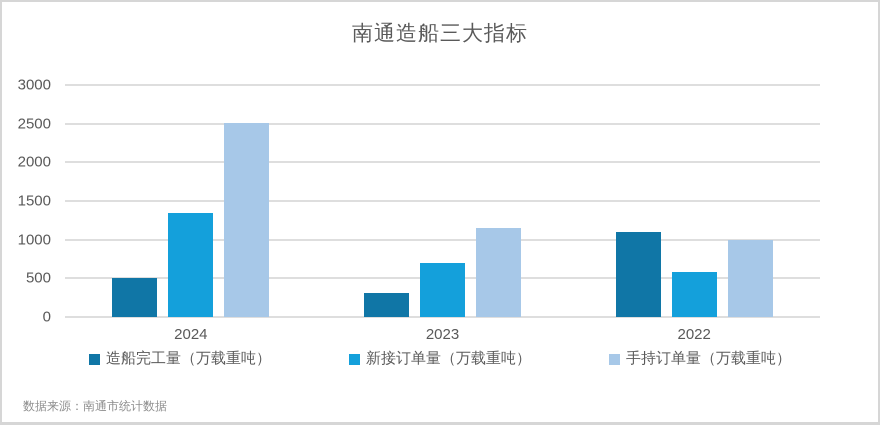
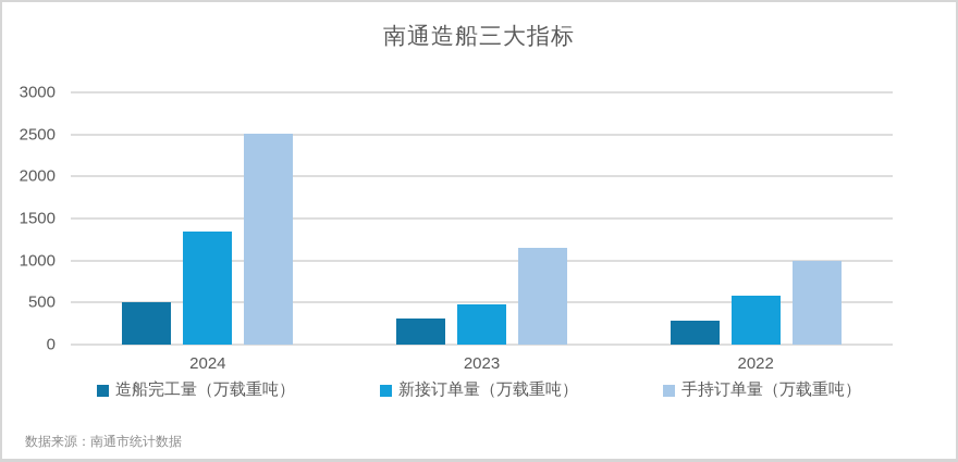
新接订单量（万载重吨）/2023: 700 -> 500
造船完工量（万载重吨）/2022: 1100 -> 300
